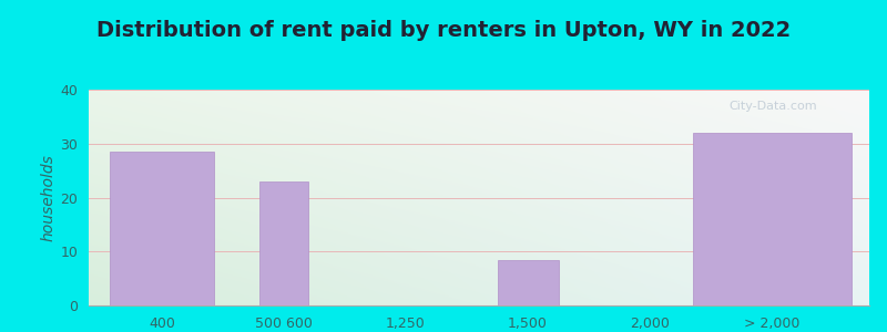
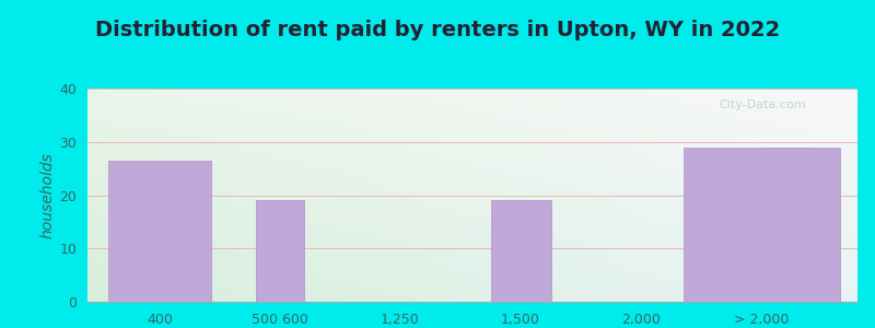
400: 28.5 -> 26.5
500 600: 23.0 -> 19.0
1,500: 8.5 -> 19.0
> 2,000: 32.0 -> 29.0
